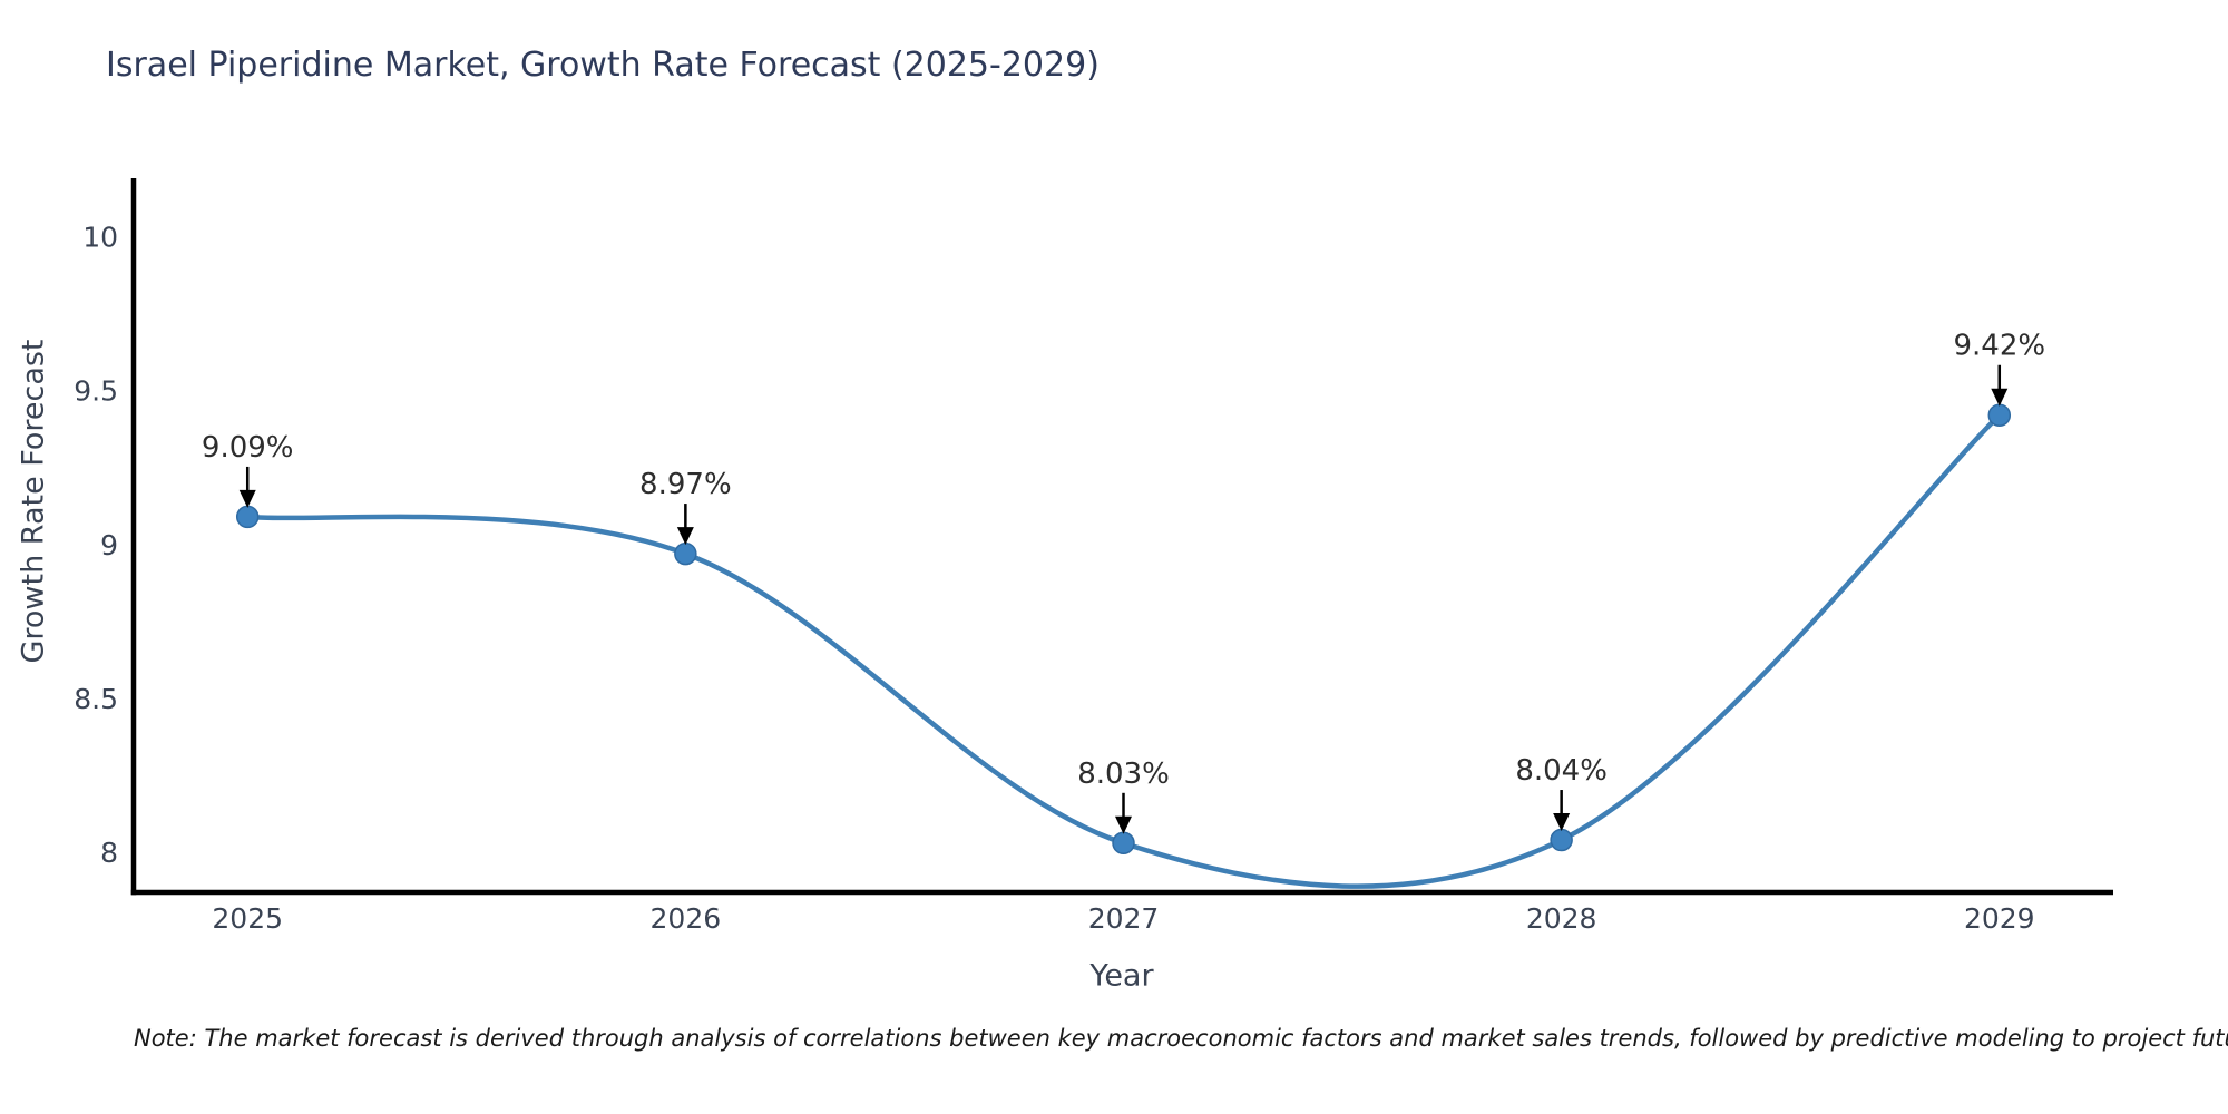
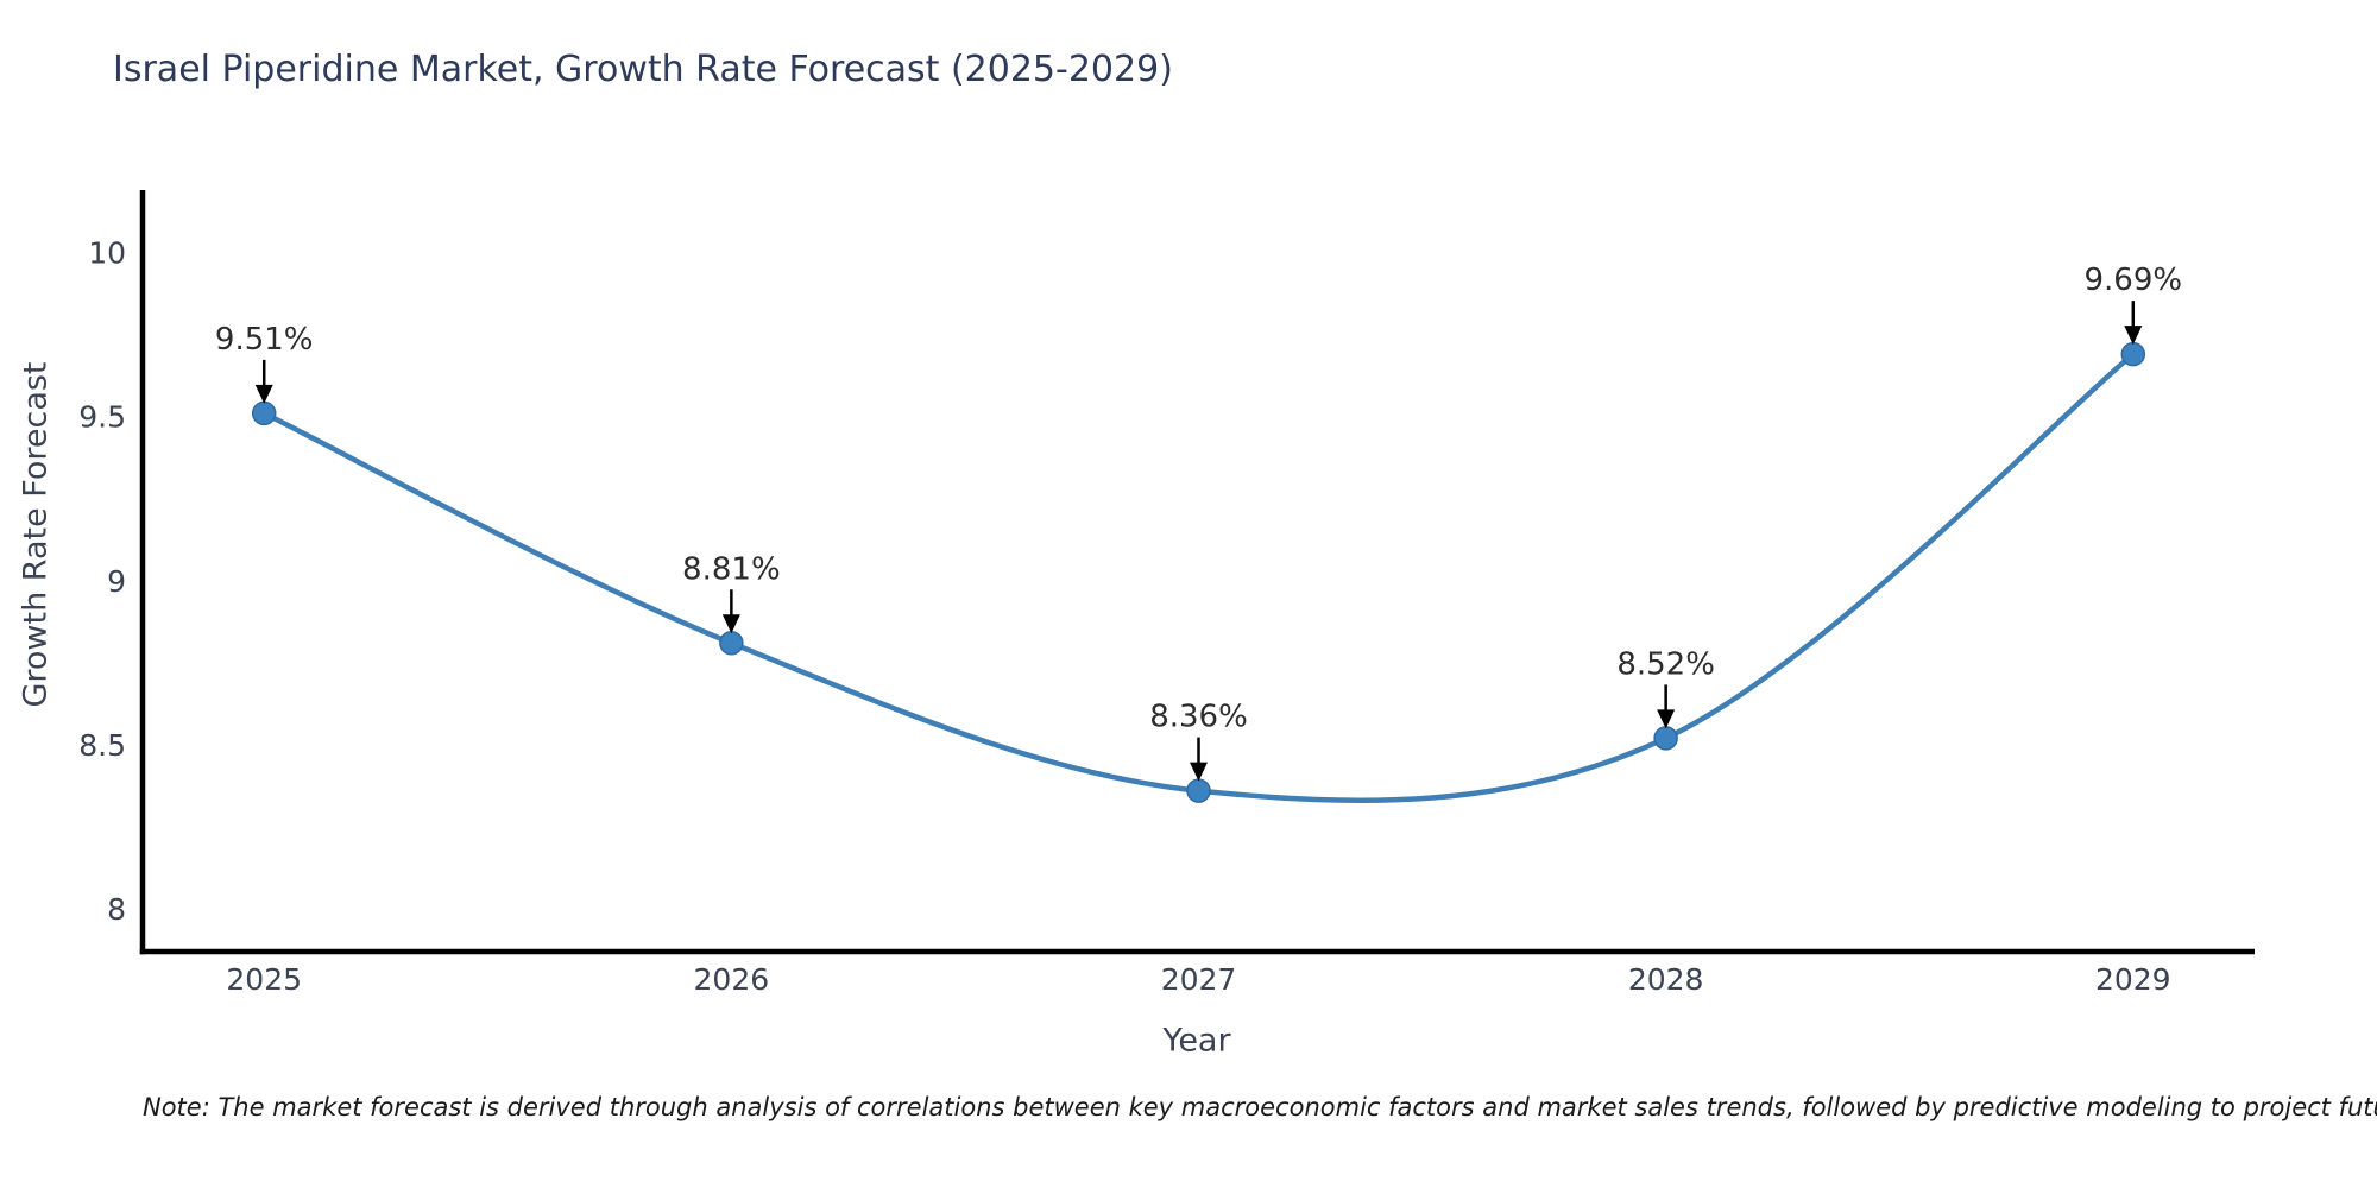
2025: 9.09% -> 9.51%
2026: 8.97% -> 8.81%
2027: 8.03% -> 8.36%
2028: 8.04% -> 8.52%
2029: 9.42% -> 9.69%
